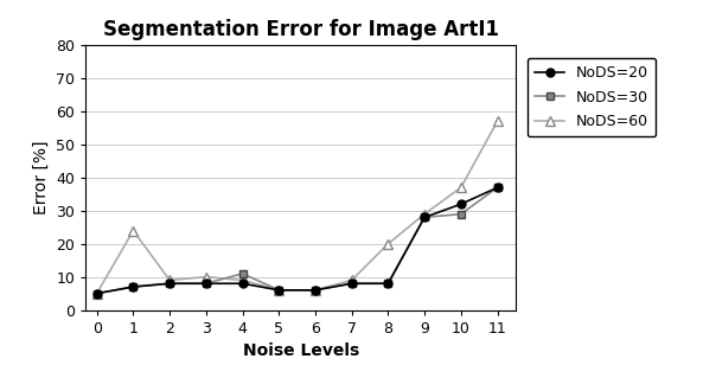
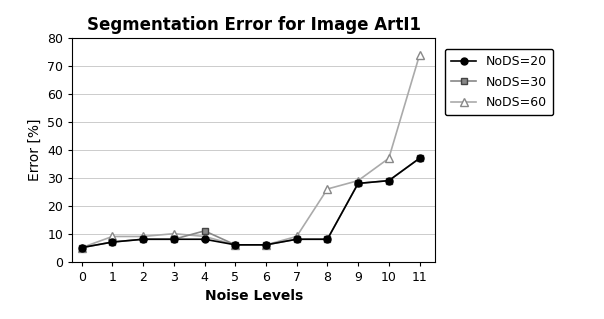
NoDS=60/1: 24 -> 9
NoDS=60/8: 20 -> 26
NoDS=20/10: 32 -> 29
NoDS=60/11: 57 -> 74
